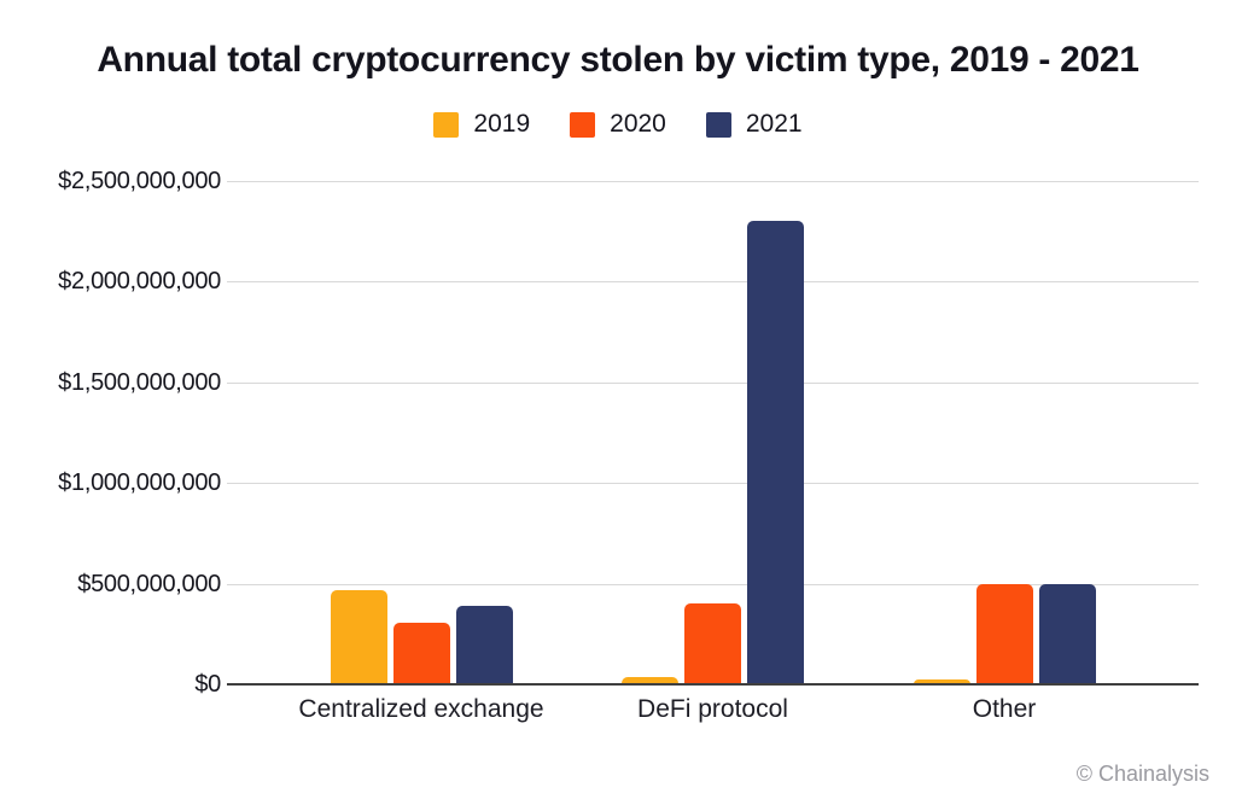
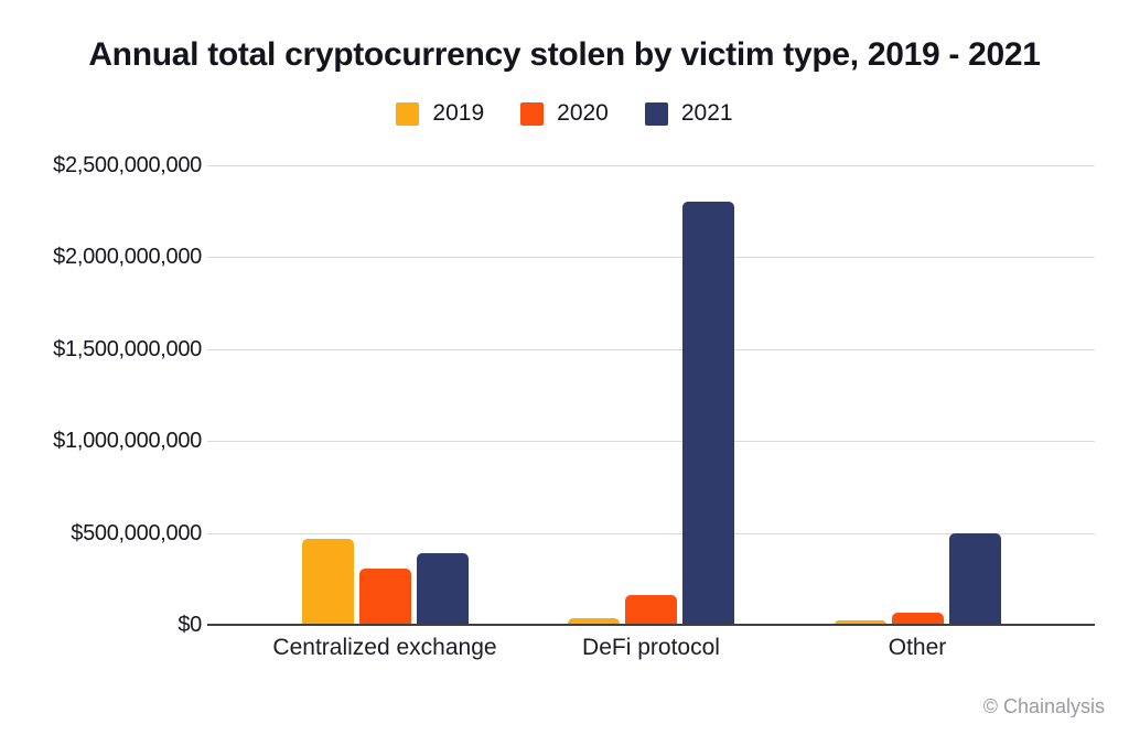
2020/DeFi protocol: $400000000 -> $160000000
2020/Other: $500000000 -> $60000000
